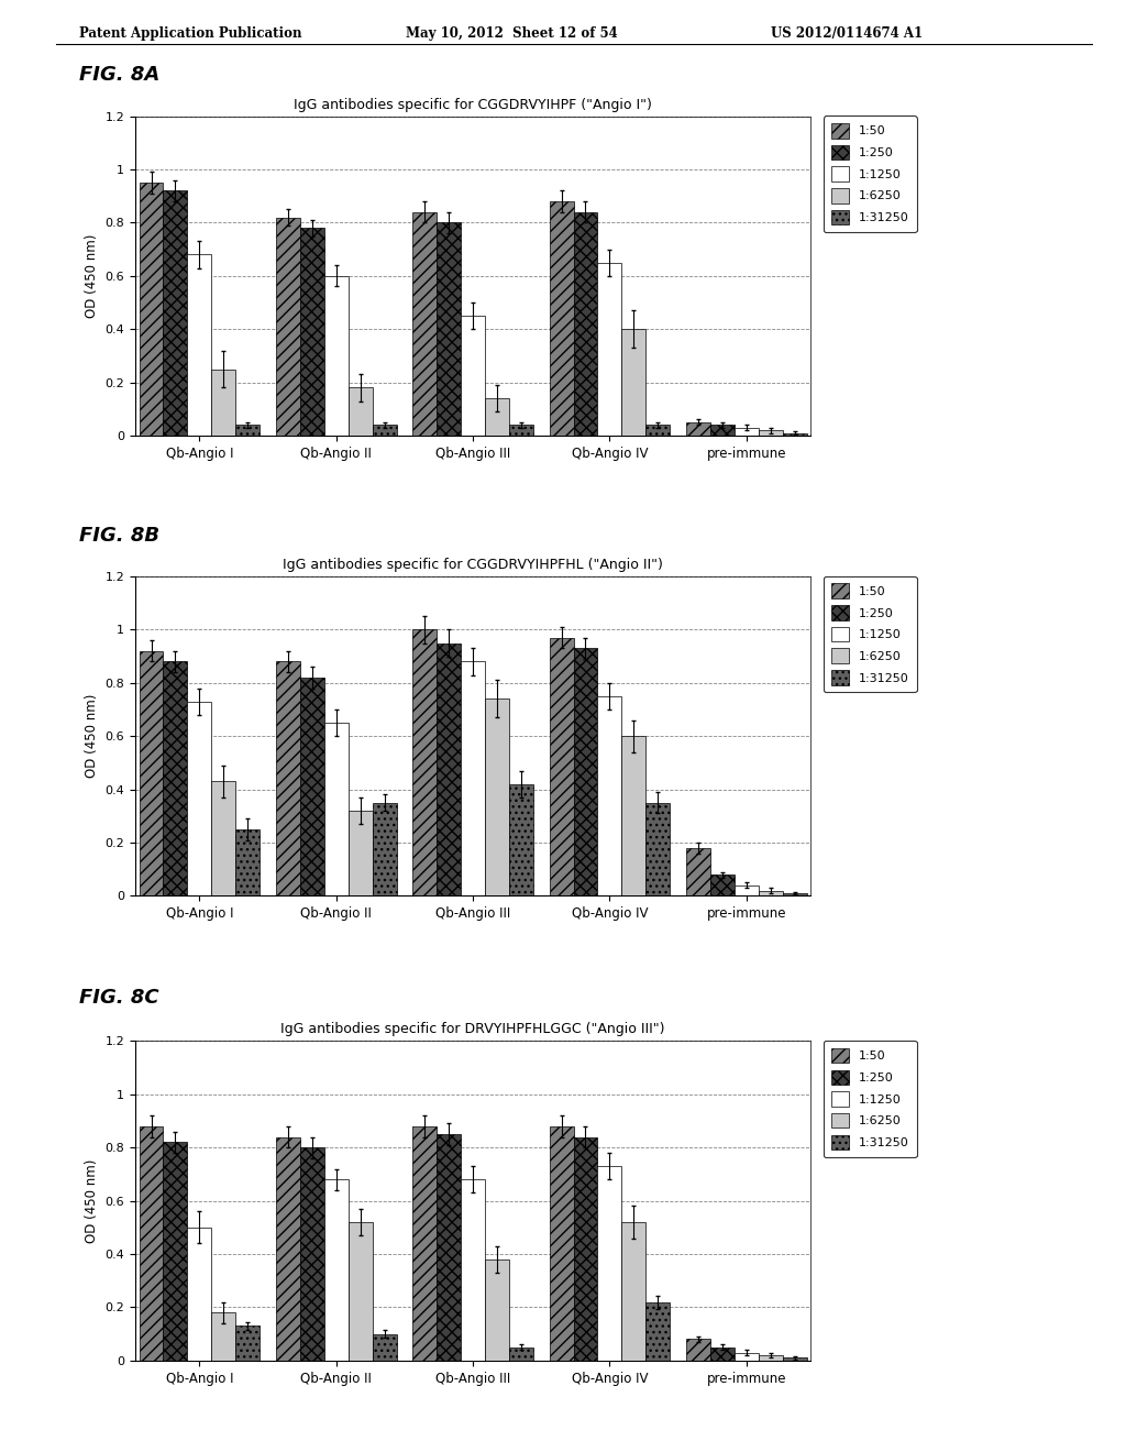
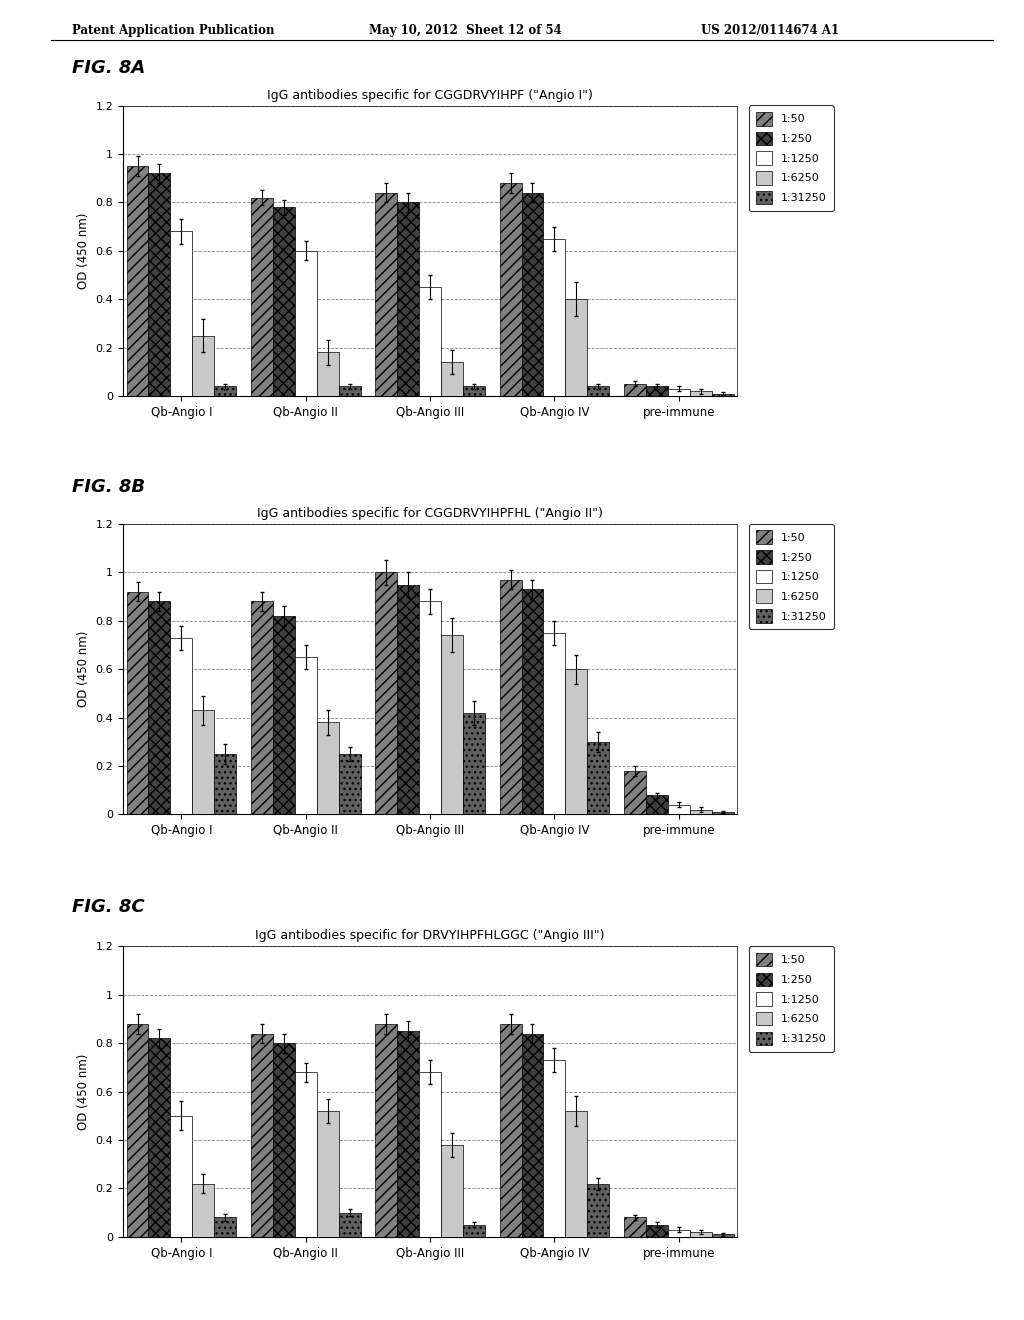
IgG antibodies specific for CGGDRVYIHPFHL ("Angio II")/1:6250/Qb-Angio II: 0.32 -> 0.38
IgG antibodies specific for CGGDRVYIHPFHL ("Angio II")/1:31250/Qb-Angio II: 0.35 -> 0.25
IgG antibodies specific for CGGDRVYIHPFHL ("Angio II")/1:31250/Qb-Angio IV: 0.35 -> 0.30
IgG antibodies specific for DRVYIHPFHLGGC ("Angio III")/1:6250/Qb-Angio I: 0.18 -> 0.22
IgG antibodies specific for DRVYIHPFHLGGC ("Angio III")/1:31250/Qb-Angio I: 0.13 -> 0.08
